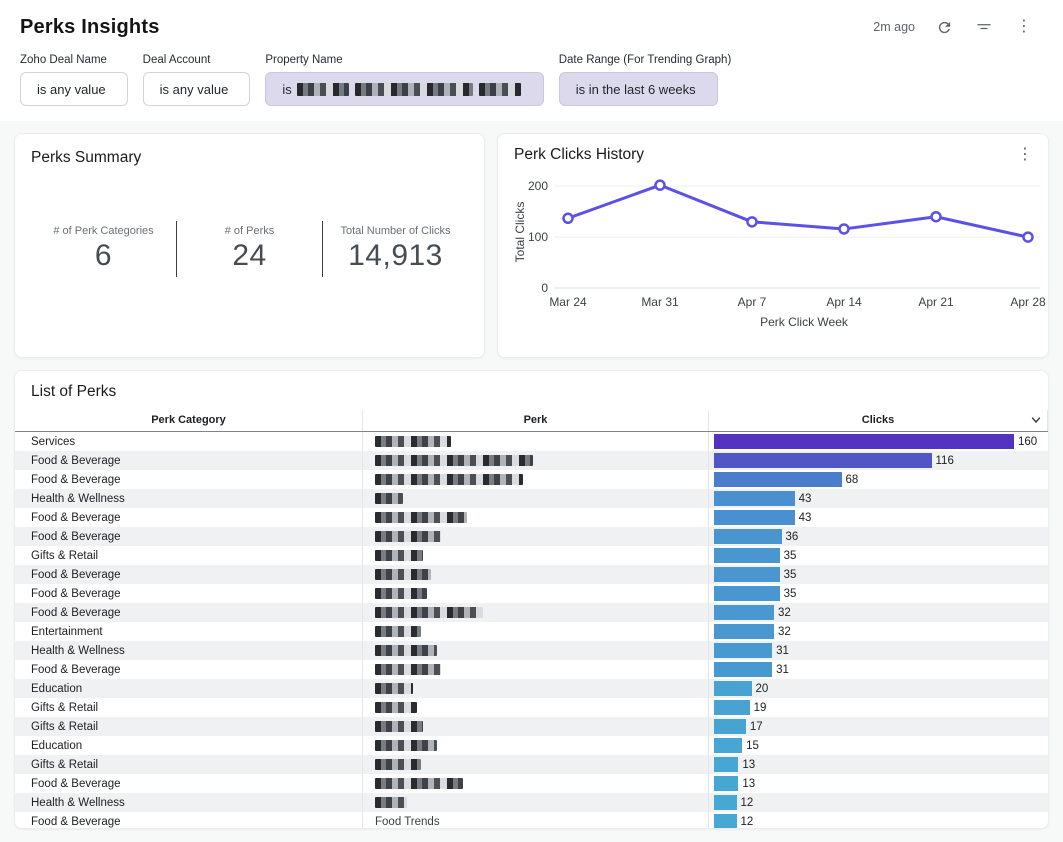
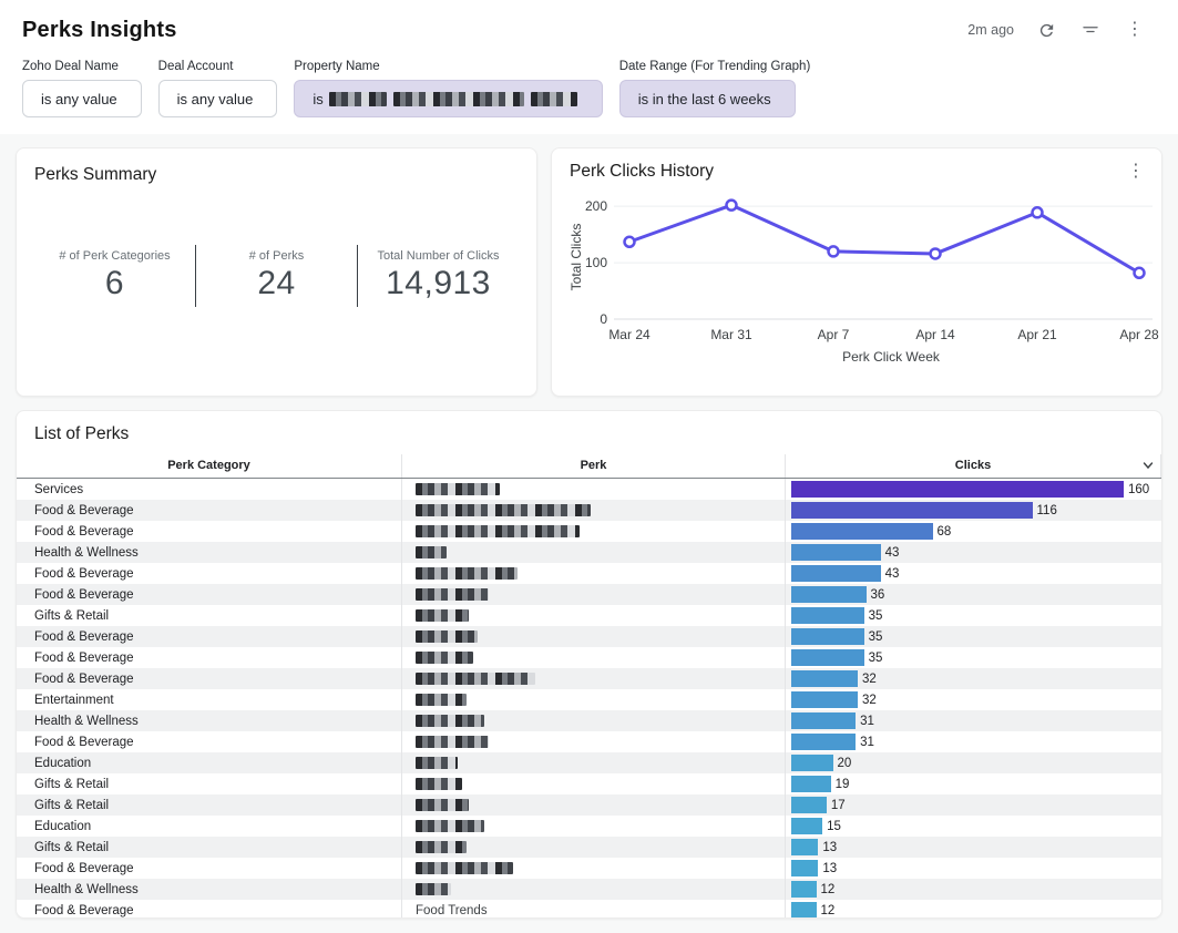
Apr 7: 130 -> 120
Apr 21: 140 -> 190
Apr 28: 100 -> 80
